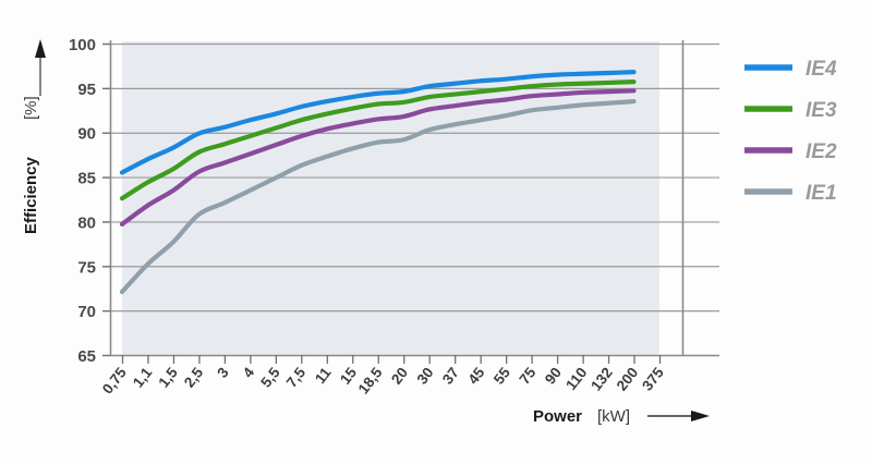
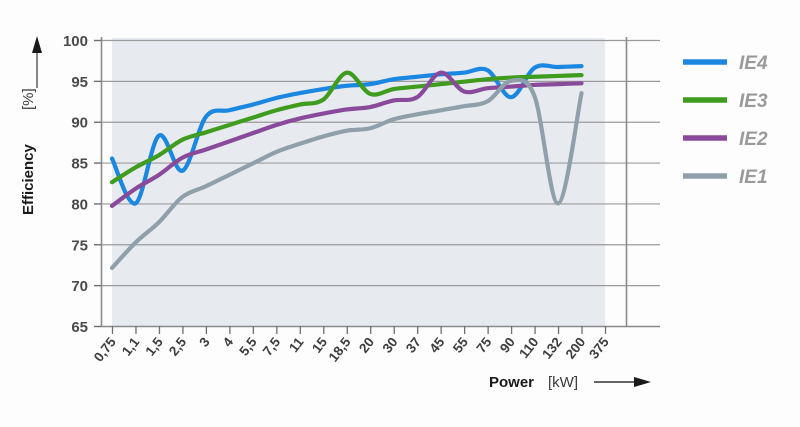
IE4/1,1: 87 -> 80
IE4/2,5: 90 -> 84
IE3/18,5: 93 -> 96
IE2/45: 93 -> 96
IE4/90: 96 -> 93
IE1/90: 93 -> 95
IE1/132: 93 -> 80
